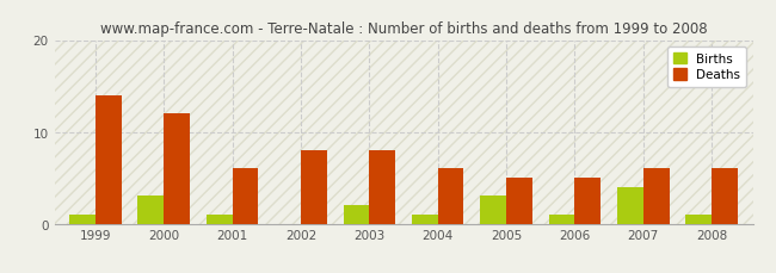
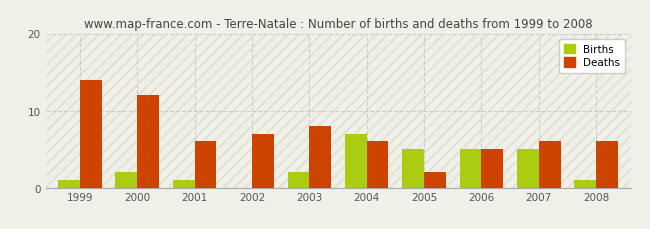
Births/2000: 3 -> 2
Deaths/2002: 8 -> 7
Births/2004: 1 -> 7
Births/2005: 3 -> 5
Deaths/2005: 5 -> 2
Births/2006: 1 -> 5
Births/2007: 4 -> 5
